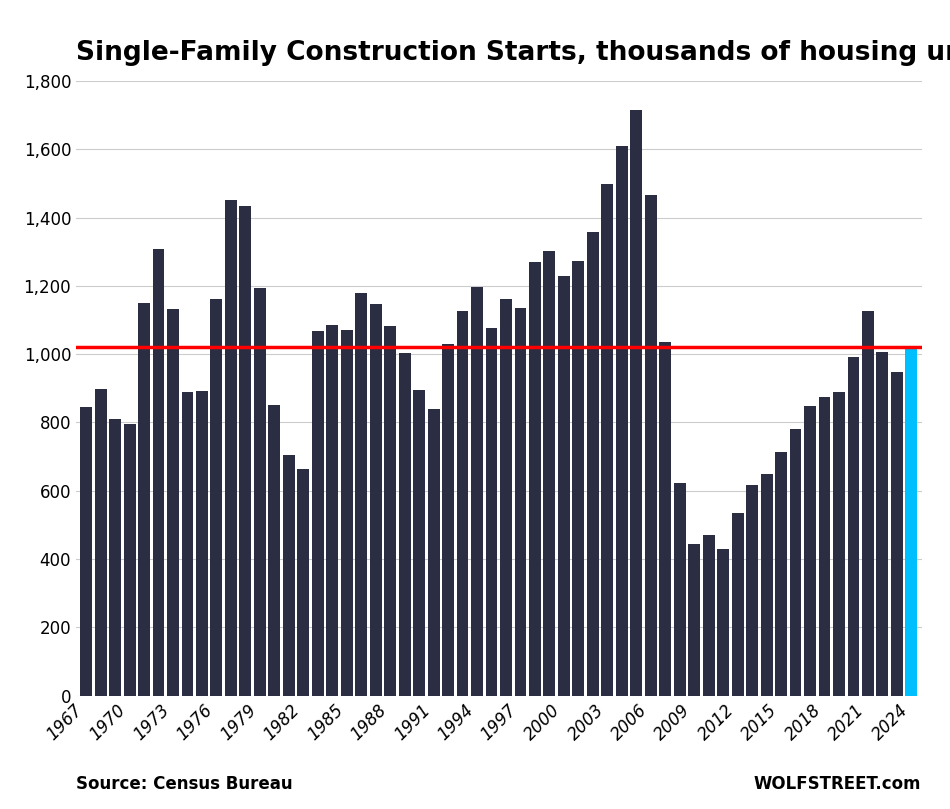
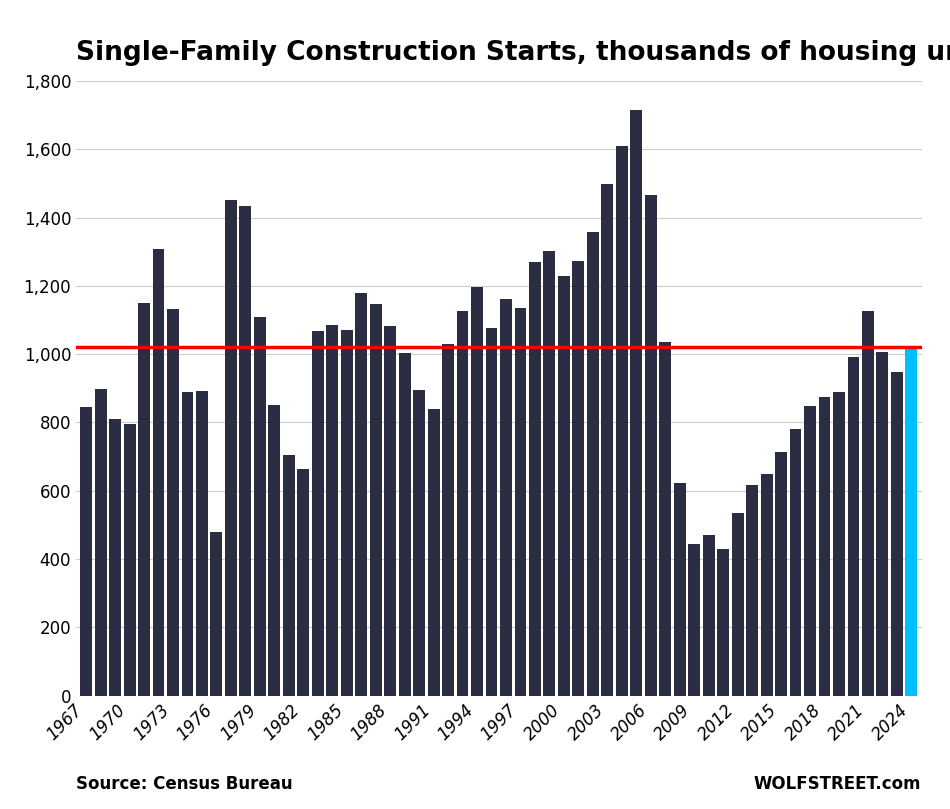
1976: 1,162 -> 480
1979: 1,194 -> 1,110
